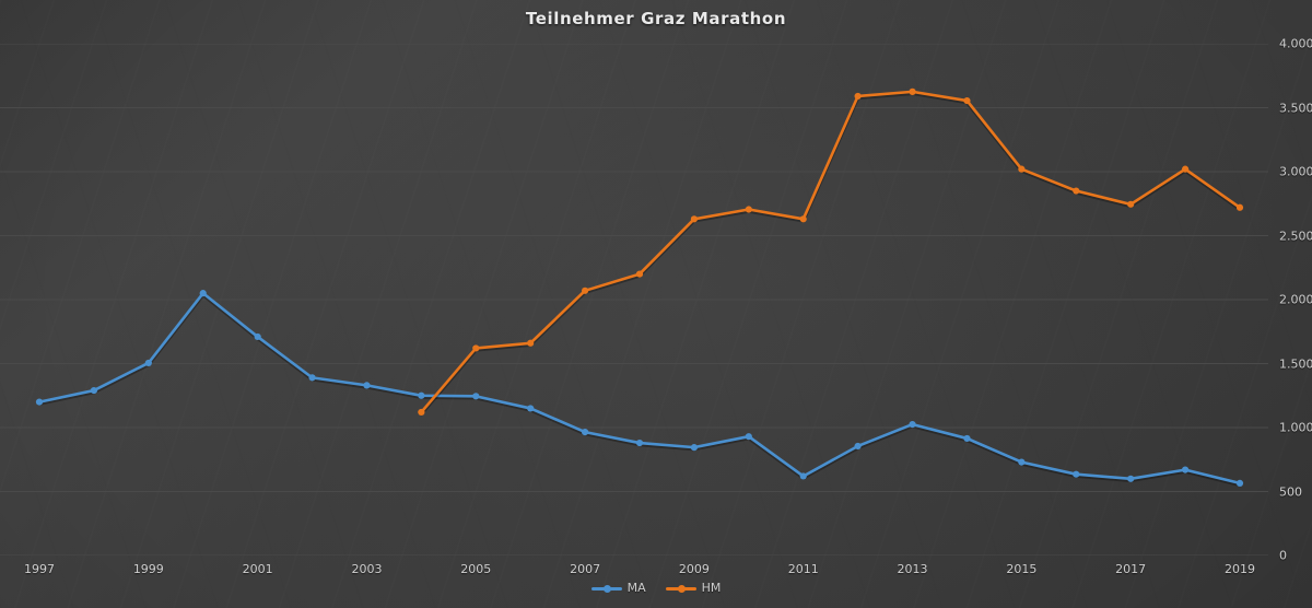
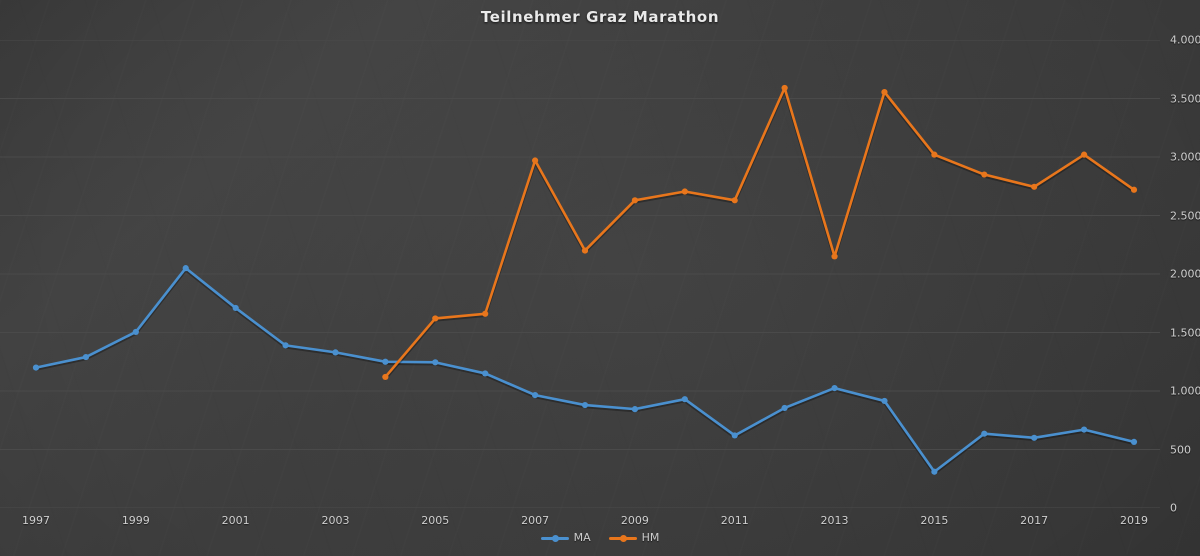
HM/2007: 2070 -> 2970
HM/2013: 3620 -> 2150
MA/2015: 730 -> 310
